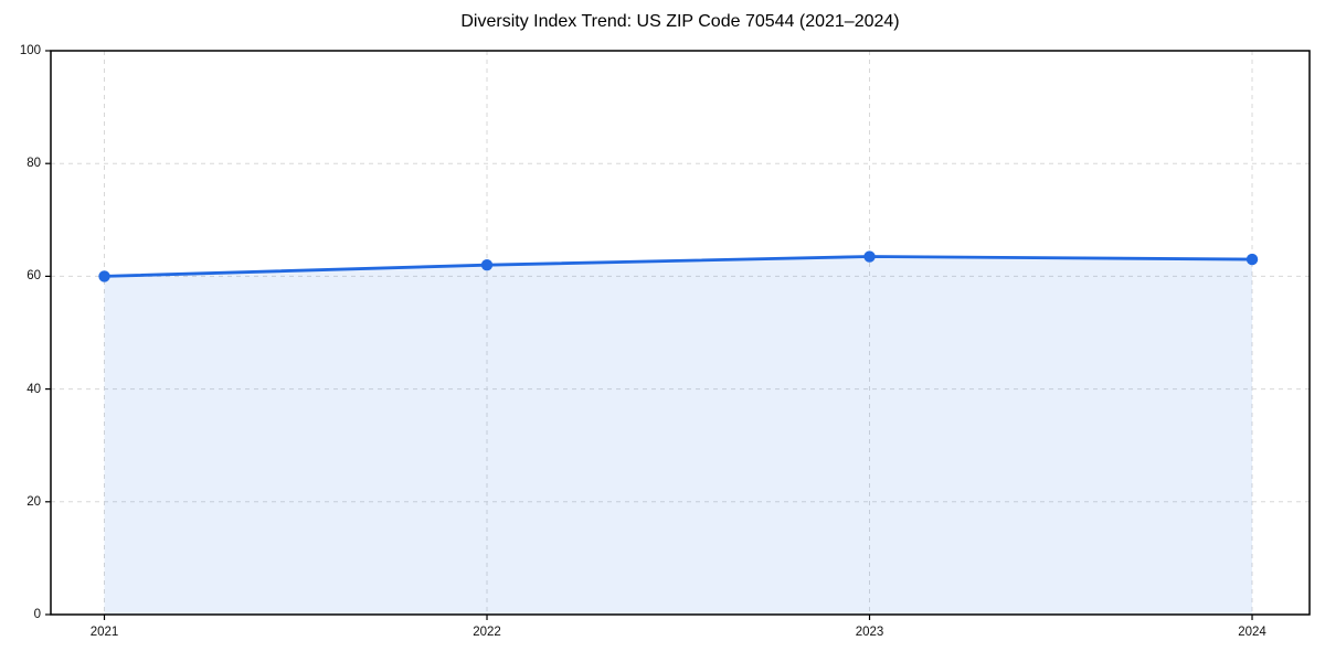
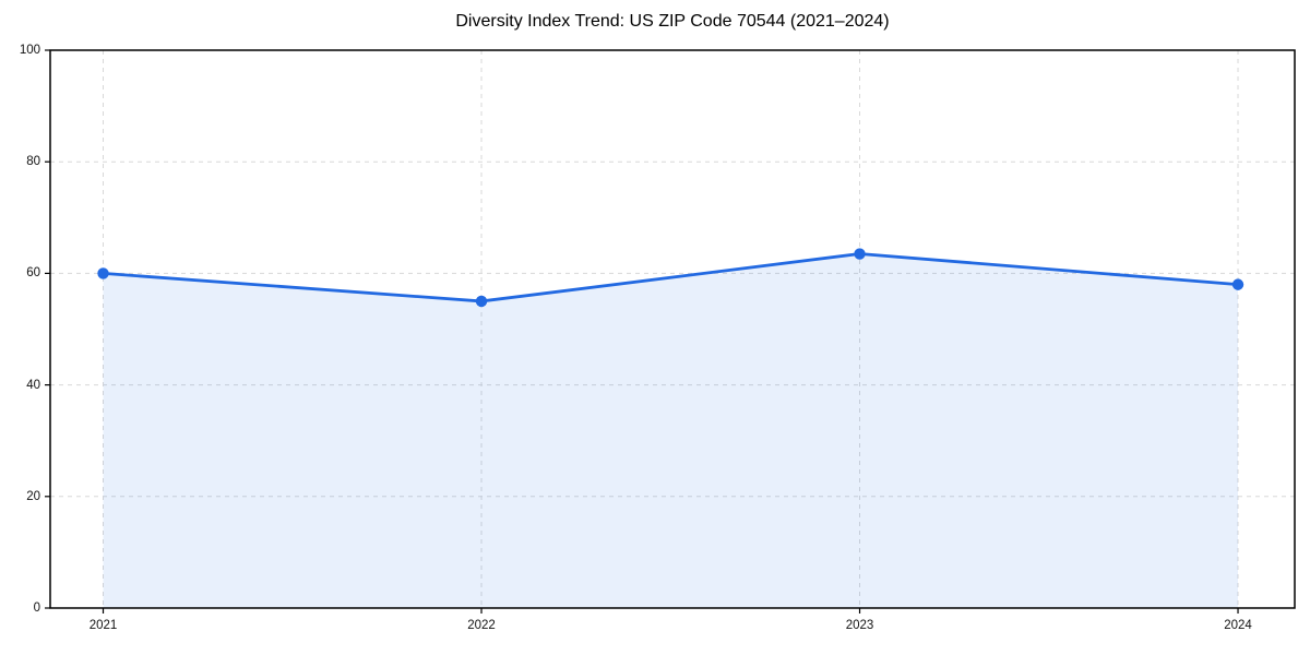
2022: 62 -> 55
2024: 63 -> 58
